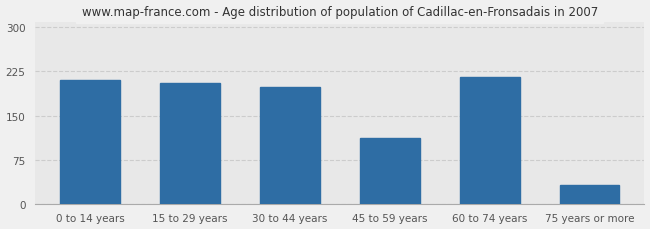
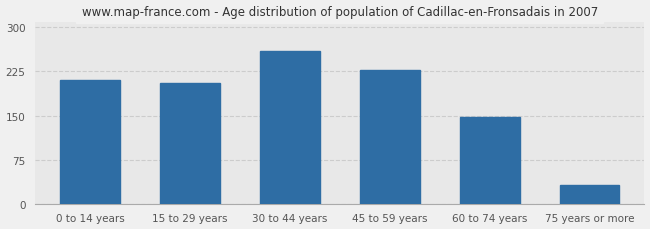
30 to 44 years: 198 -> 260
45 to 59 years: 112 -> 227
60 to 74 years: 216 -> 147
